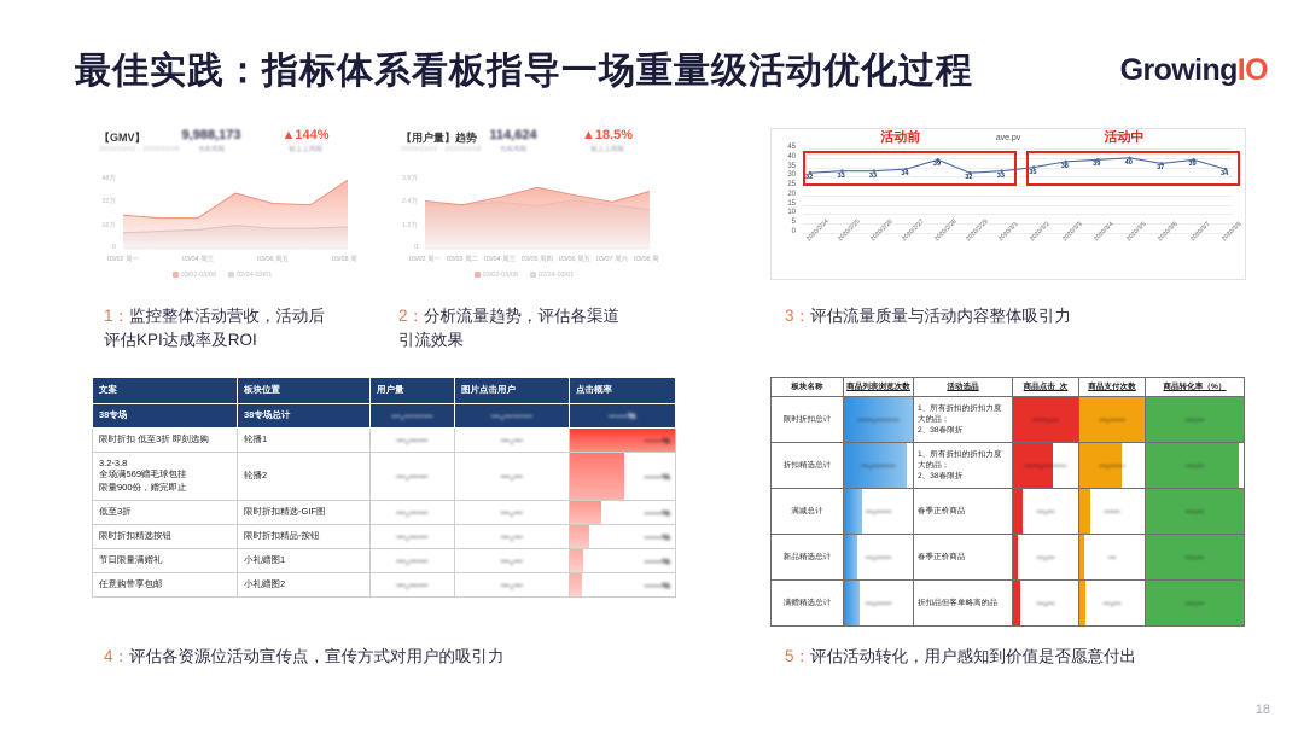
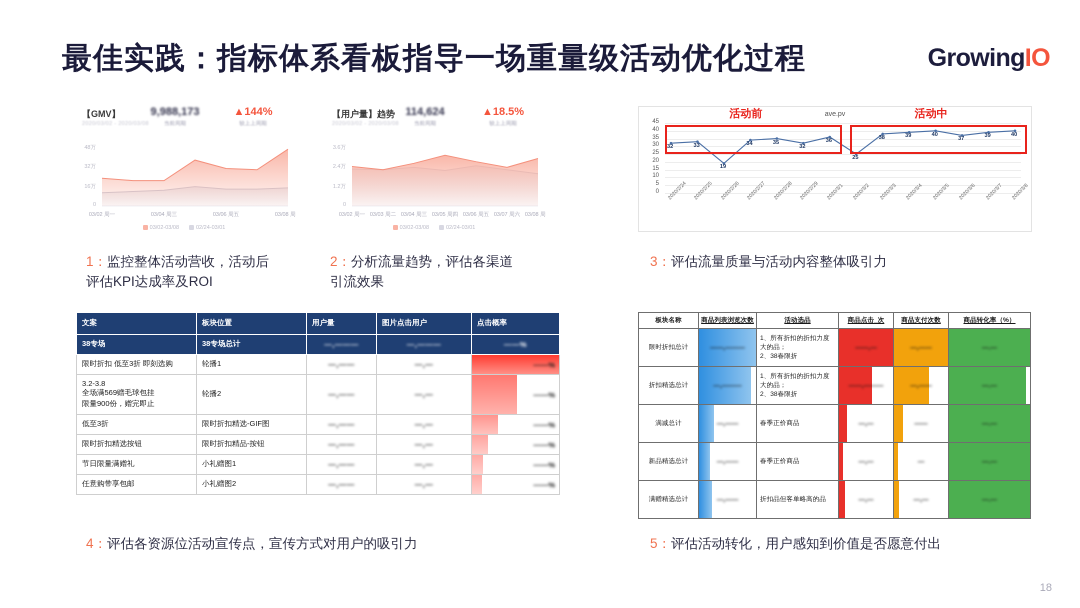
ave.pv/2020/2/26: 33 -> 19
ave.pv/2020/2/28: 39 -> 35
ave.pv/2020/3/1: 33 -> 36
ave.pv/2020/3/2: 35 -> 25
ave.pv/2020/3/8: 34 -> 40
